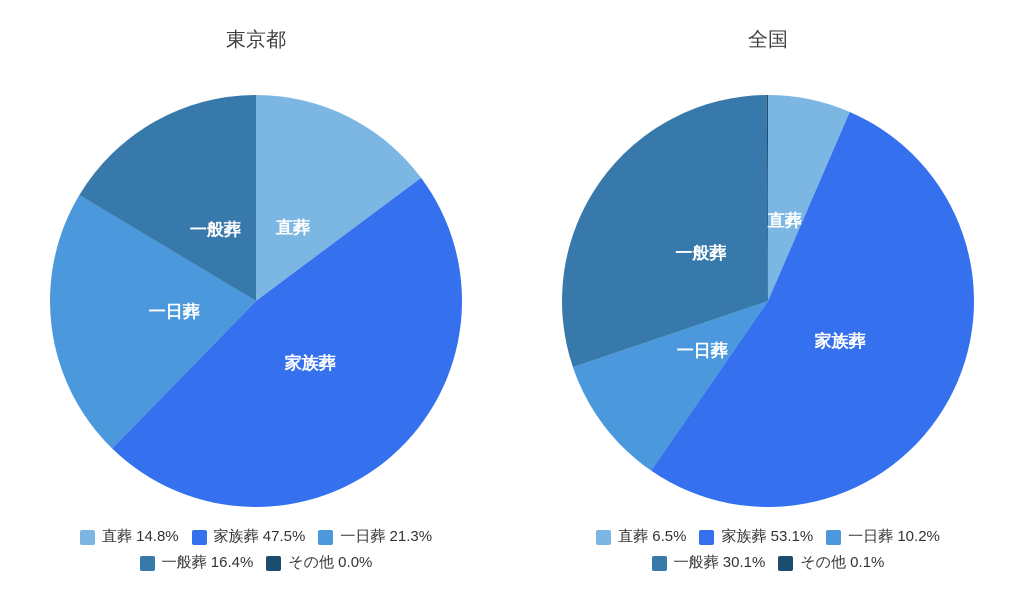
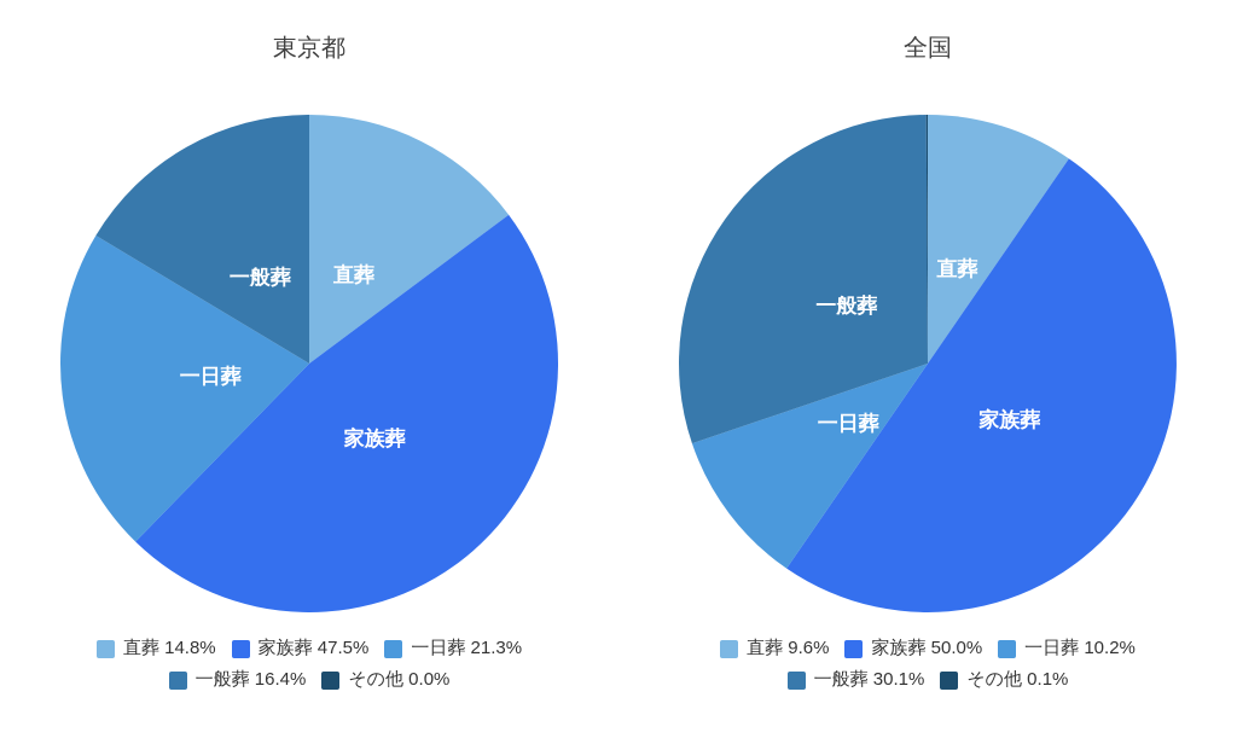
全国/直葬: 6.5% -> 9.6%
全国/家族葬: 53.1% -> 50.0%
